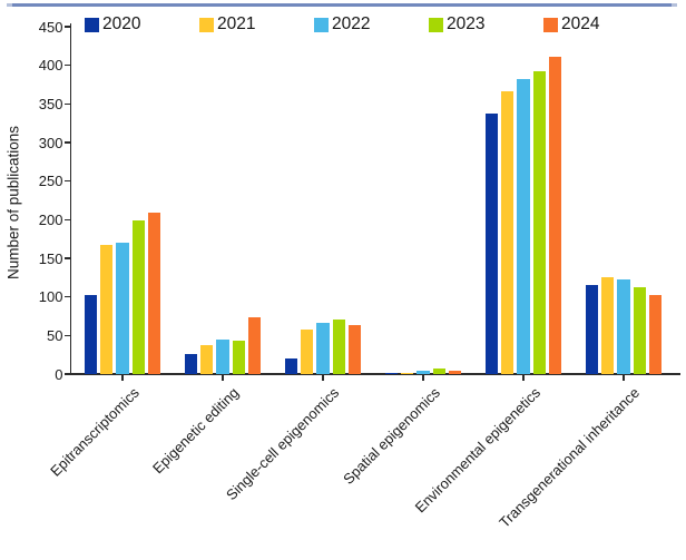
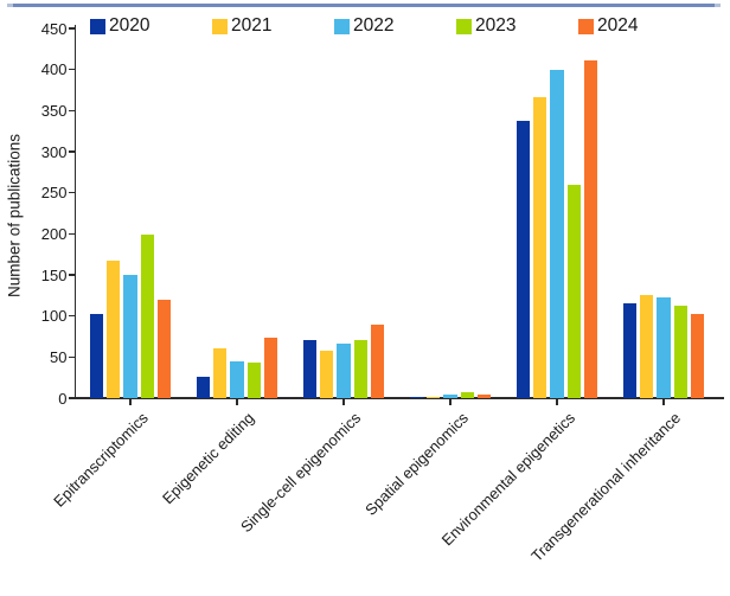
2022/Epitranscriptomics: 170 -> 150
2024/Epitranscriptomics: 210 -> 120
2021/Epigenetic editing: 40 -> 60
2020/Single-cell epigenomics: 20 -> 70
2024/Single-cell epigenomics: 60 -> 90
2022/Environmental epigenetics: 380 -> 400
2023/Environmental epigenetics: 390 -> 260
